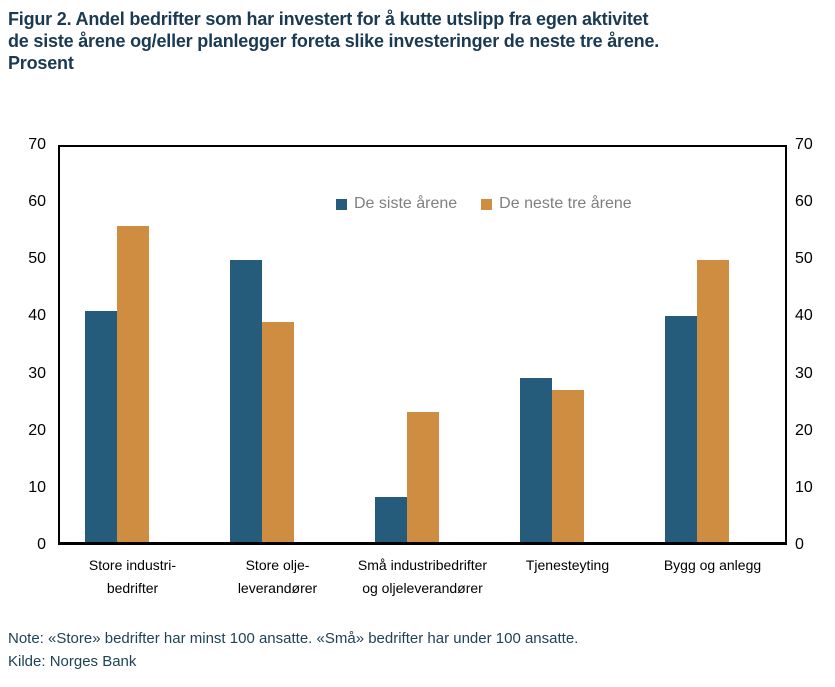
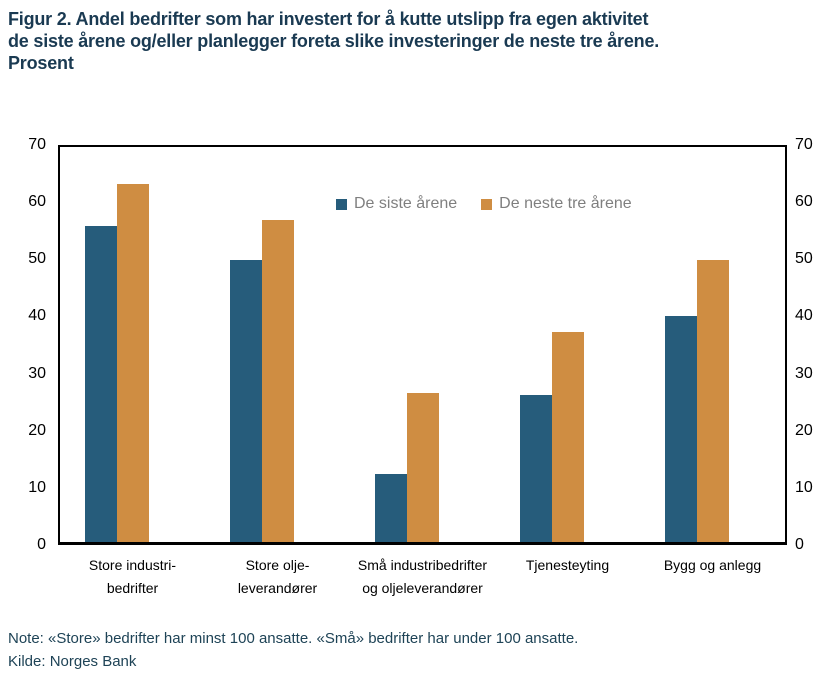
De siste årene/Store industri-bedrifter: 41 -> 56
De neste tre årene/Store industri-bedrifter: 56 -> 64
De neste tre årene/Store olje-leverandører: 39 -> 57
De siste årene/Små industribedrifter og oljeleverandører: 8 -> 12
De neste tre årene/Små industribedrifter og oljeleverandører: 23 -> 26
De siste årene/Tjenesteyting: 29 -> 26
De neste tre årene/Tjenesteyting: 27 -> 37
